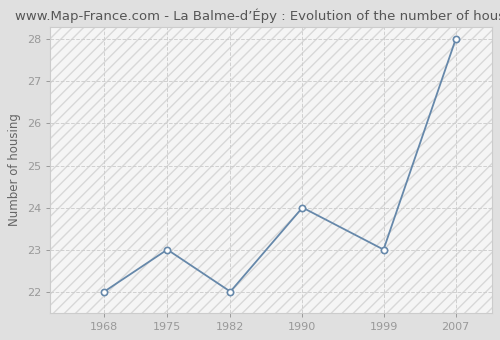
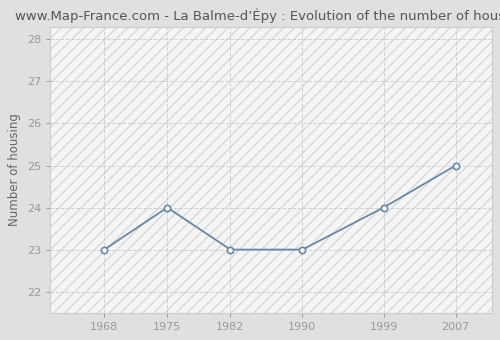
1968: 22 -> 23
1975: 23 -> 24
1982: 22 -> 23
1990: 24 -> 23
1999: 23 -> 24
2007: 28 -> 25
